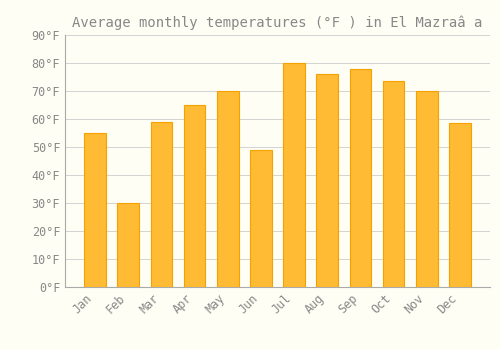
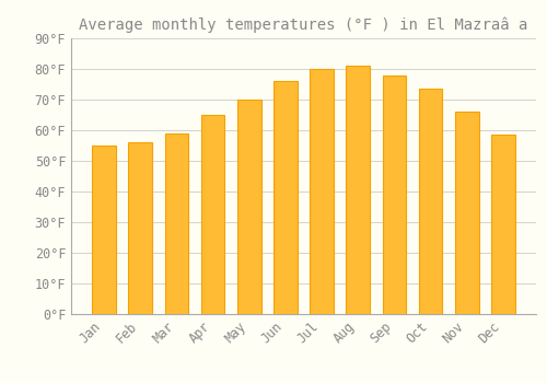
Feb: 30.0°F -> 56.0°F
Jun: 49.0°F -> 76.0°F
Aug: 76.0°F -> 81.0°F
Nov: 70.0°F -> 66.0°F
